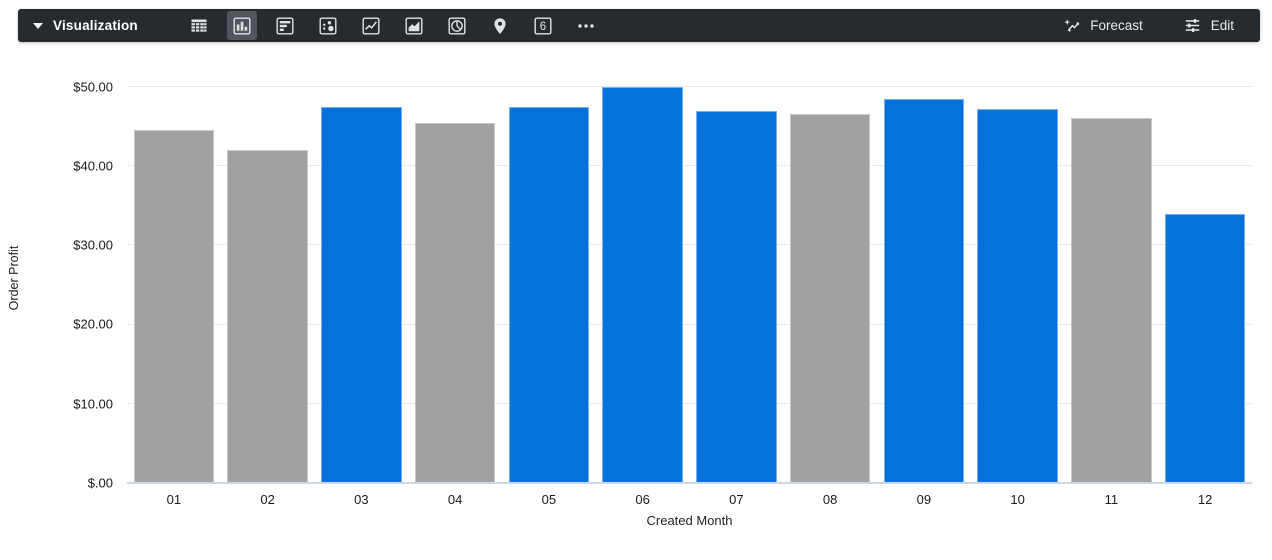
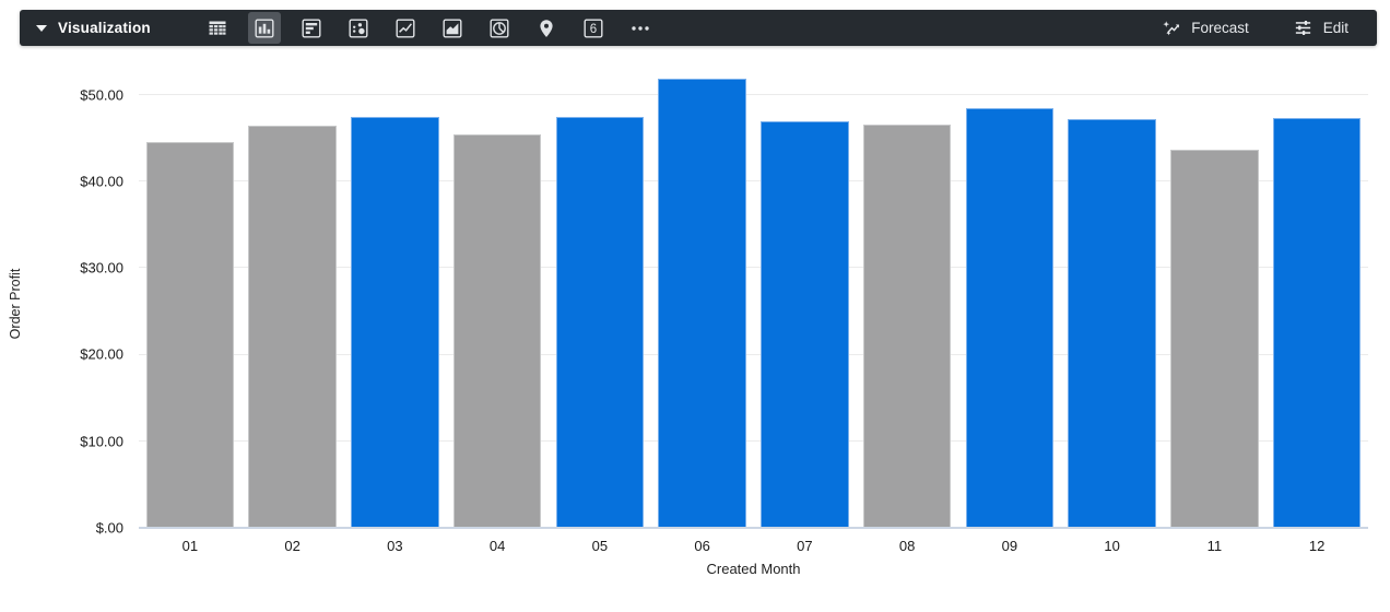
02: $42 -> $46
06: $50 -> $52
11: $46 -> $44
12: $34 -> $47
